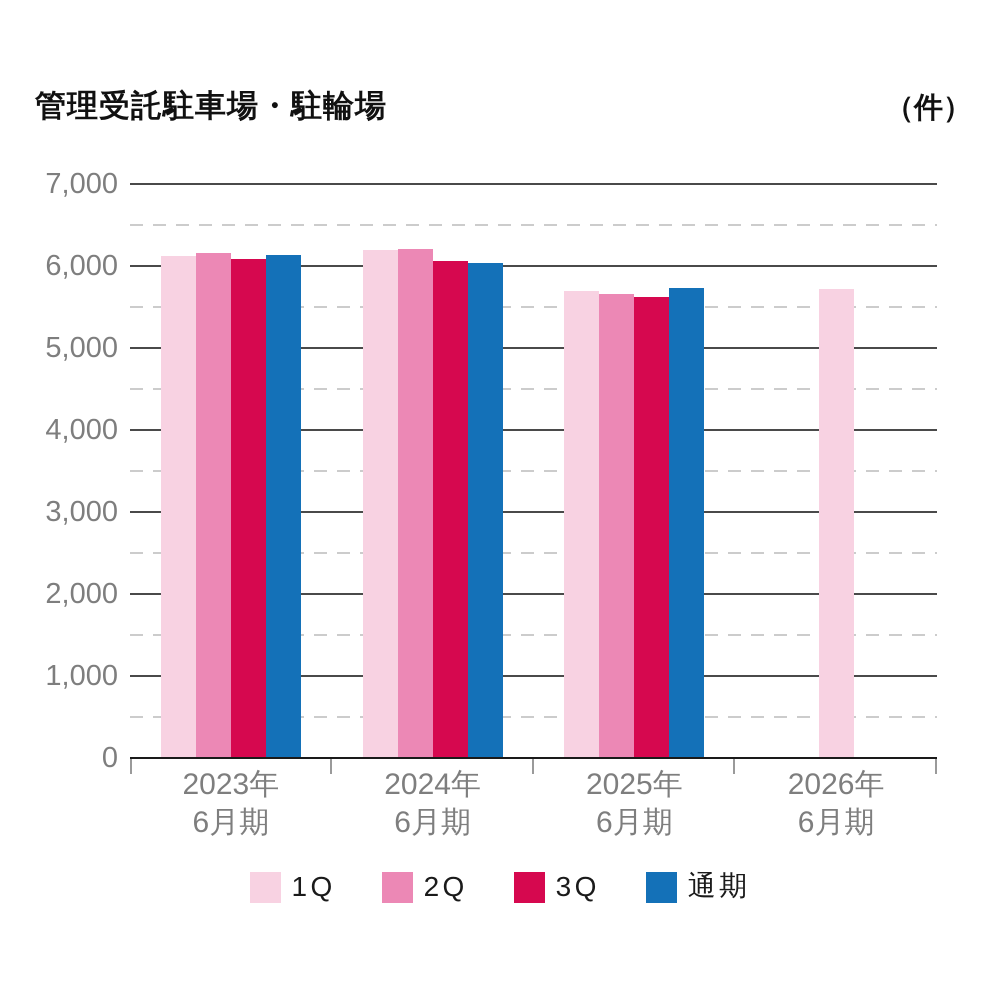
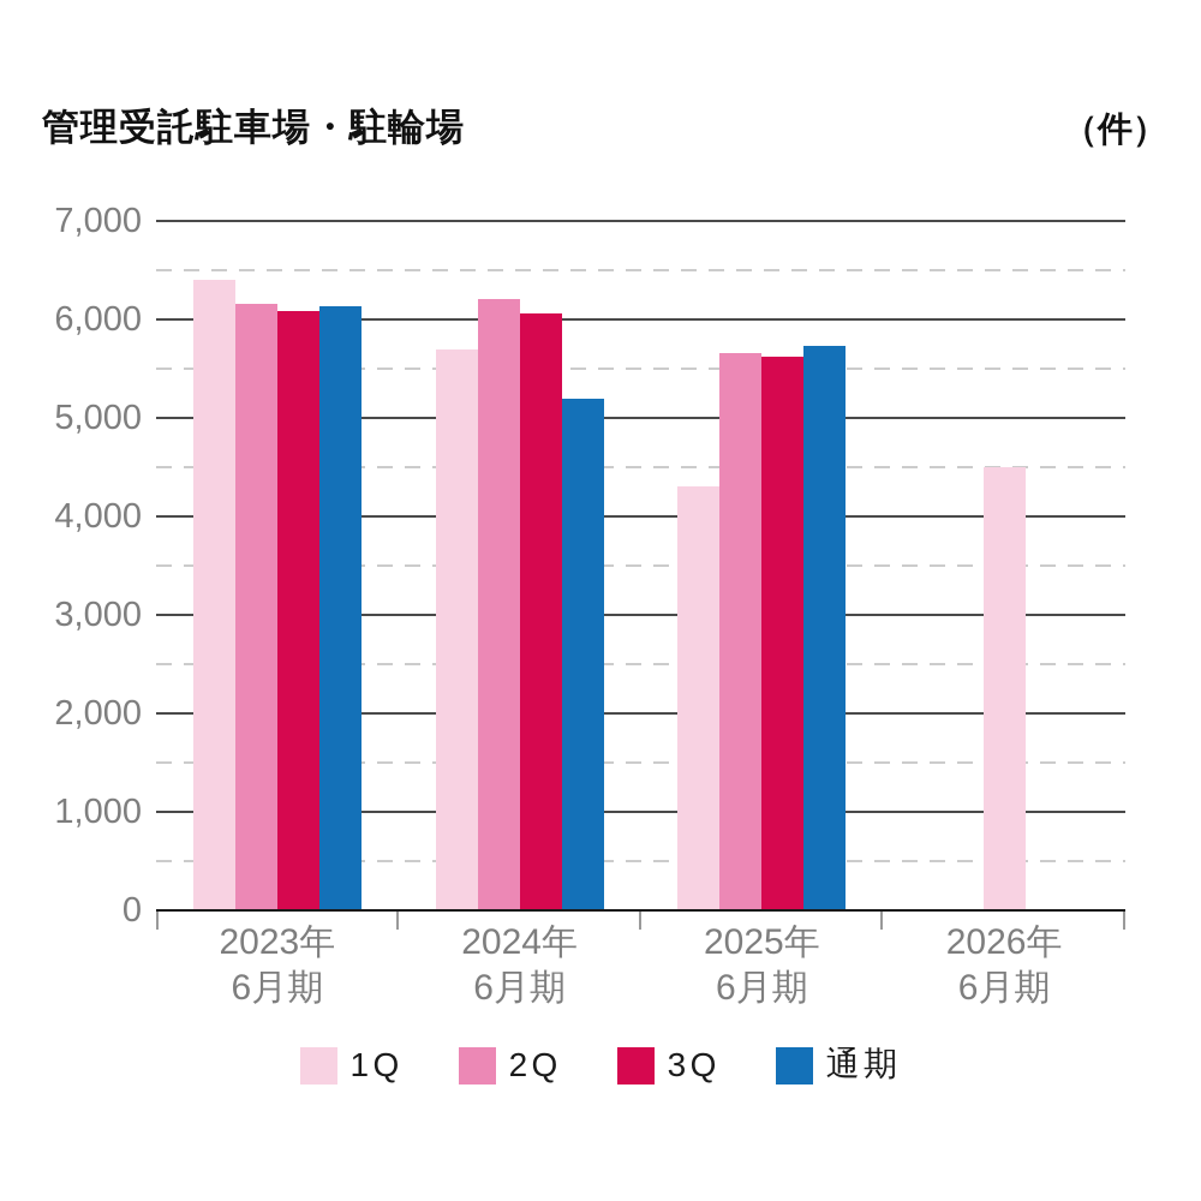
1Q/2023年6月期: 6100 -> 6400
1Q/2024年6月期: 6200 -> 5700
通期/2024年6月期: 6000 -> 5200
1Q/2025年6月期: 5700 -> 4300
1Q/2026年6月期: 5700 -> 4500
